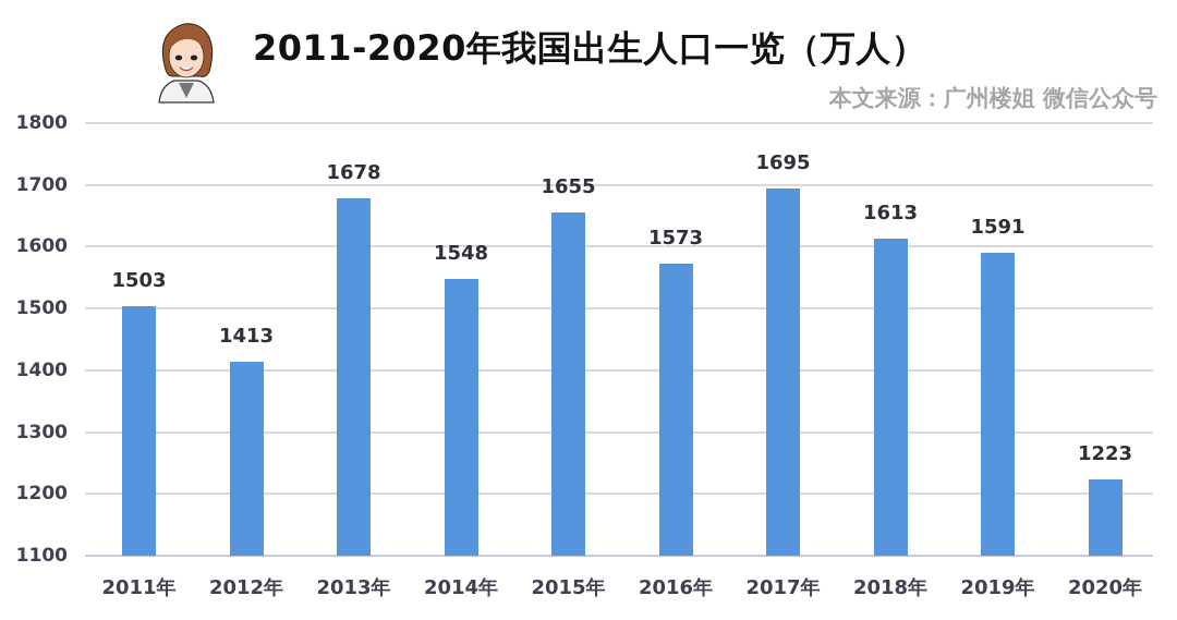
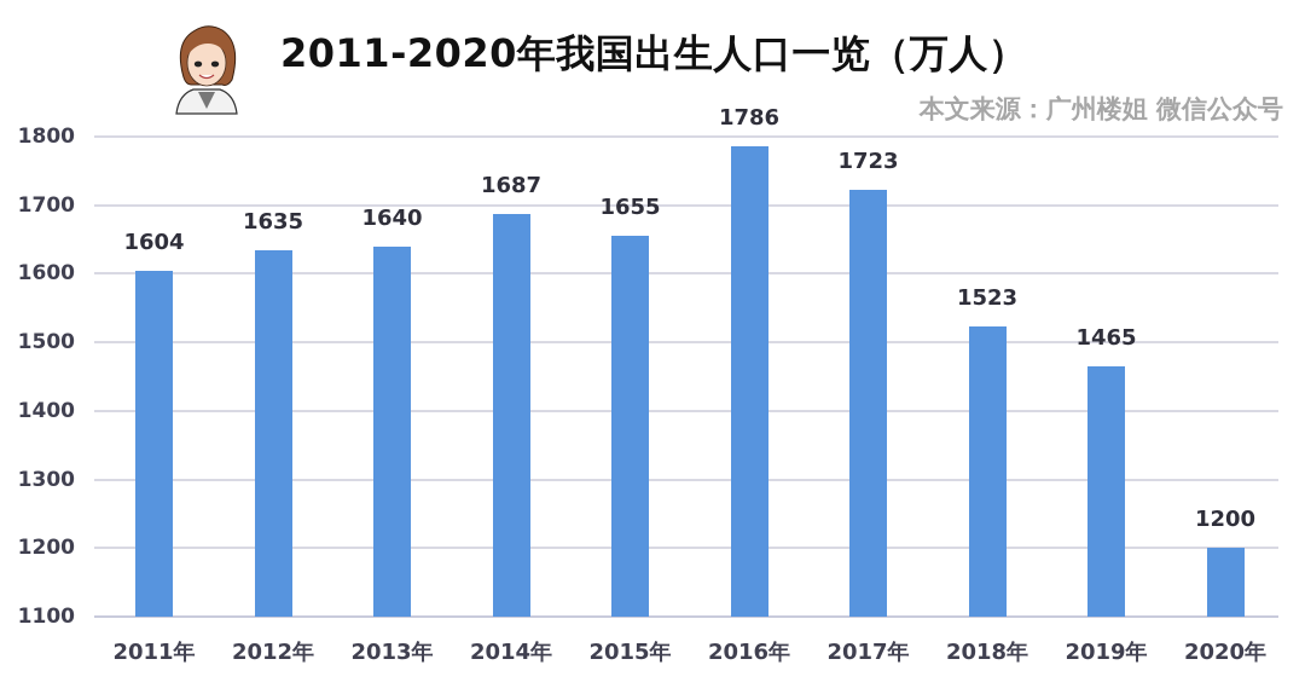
2011年: 1503 -> 1604
2012年: 1413 -> 1635
2013年: 1678 -> 1640
2014年: 1548 -> 1687
2016年: 1573 -> 1786
2017年: 1695 -> 1723
2018年: 1613 -> 1523
2019年: 1591 -> 1465
2020年: 1223 -> 1200
